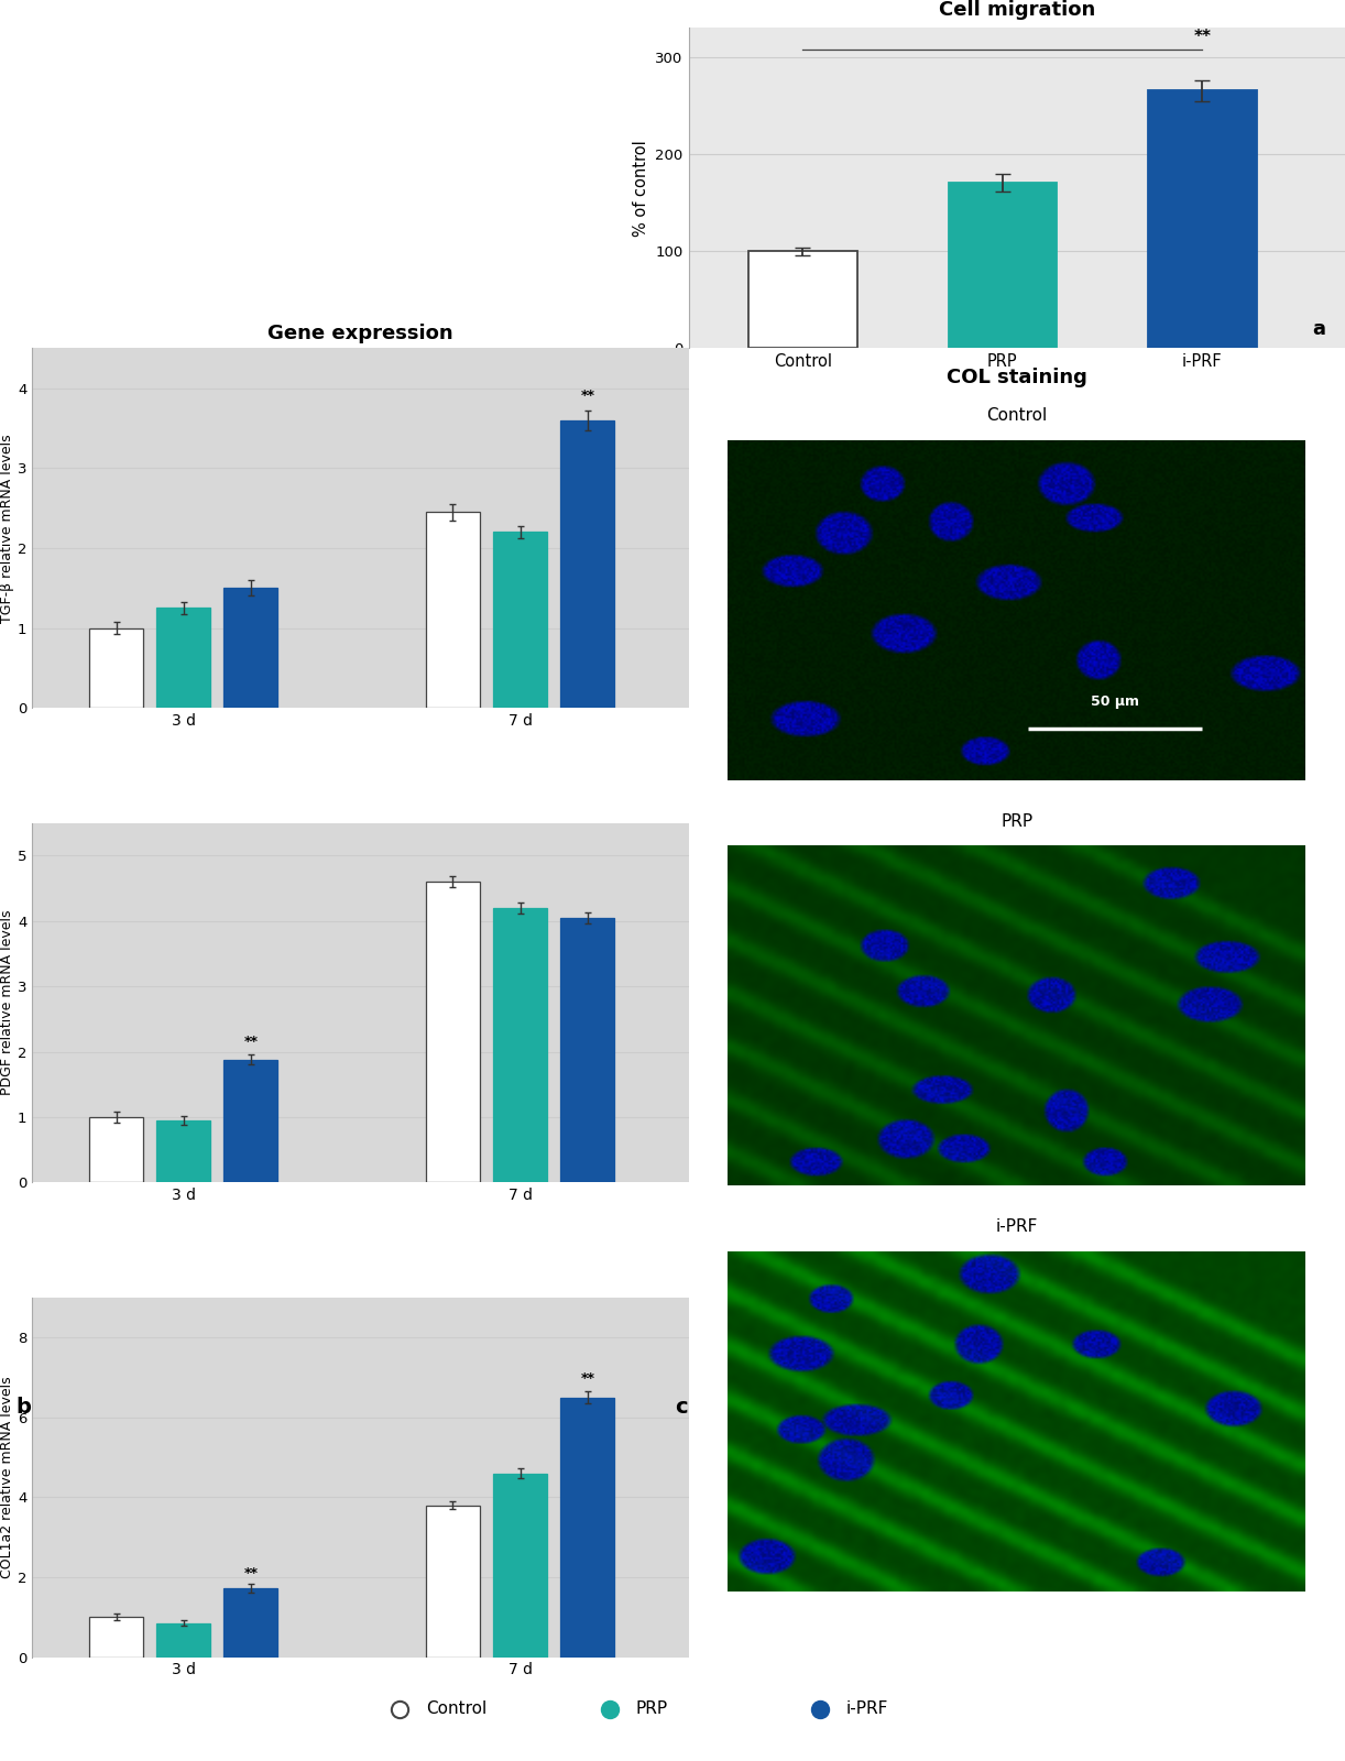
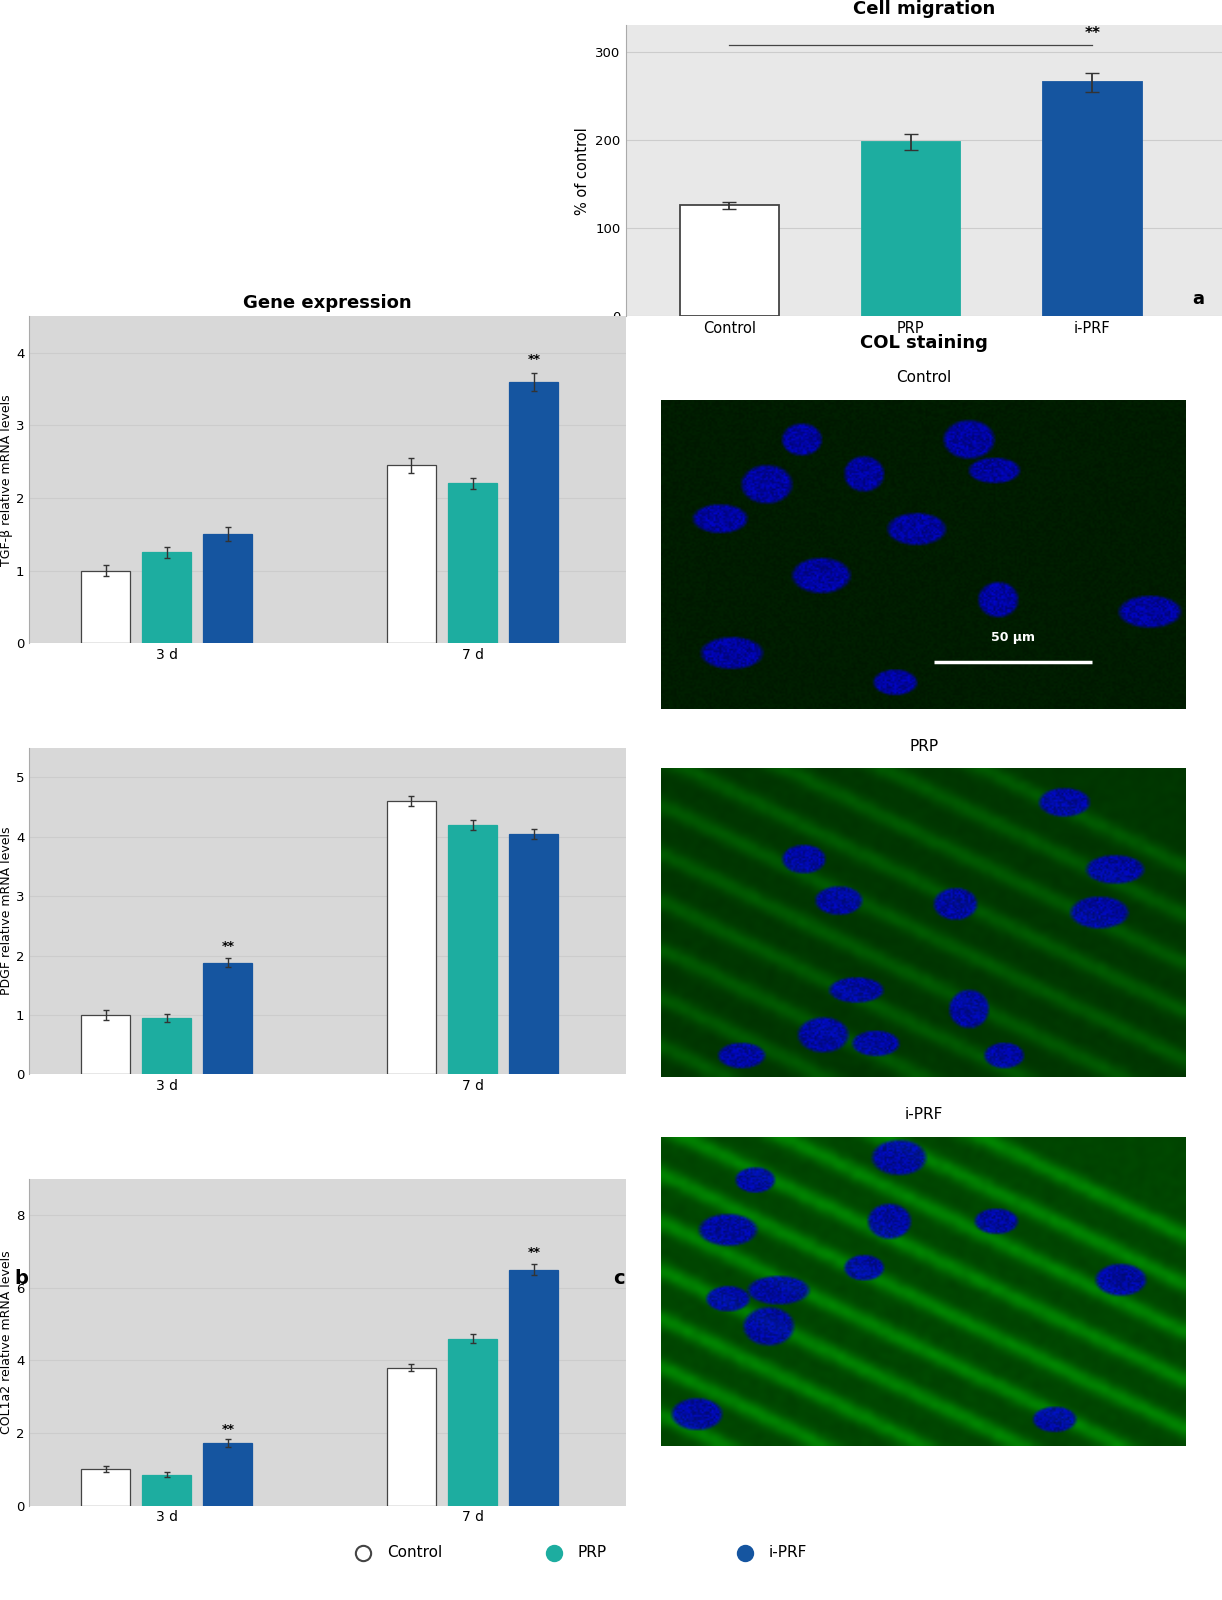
Cell migration/Control: 100 -> 126
Cell migration/PRP: 170 -> 198
